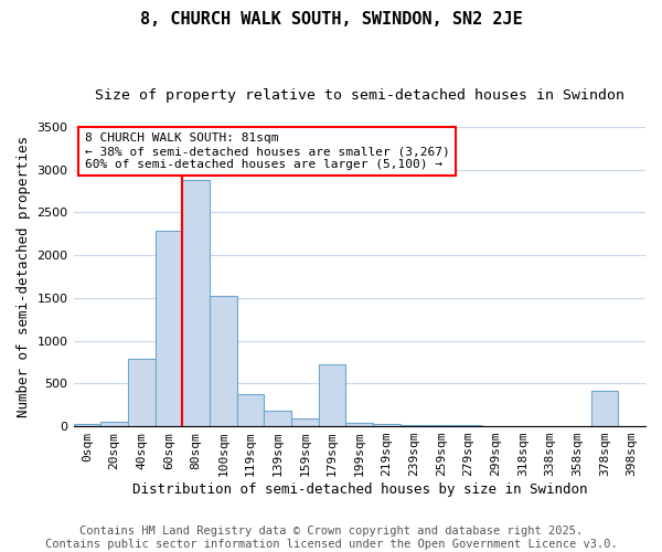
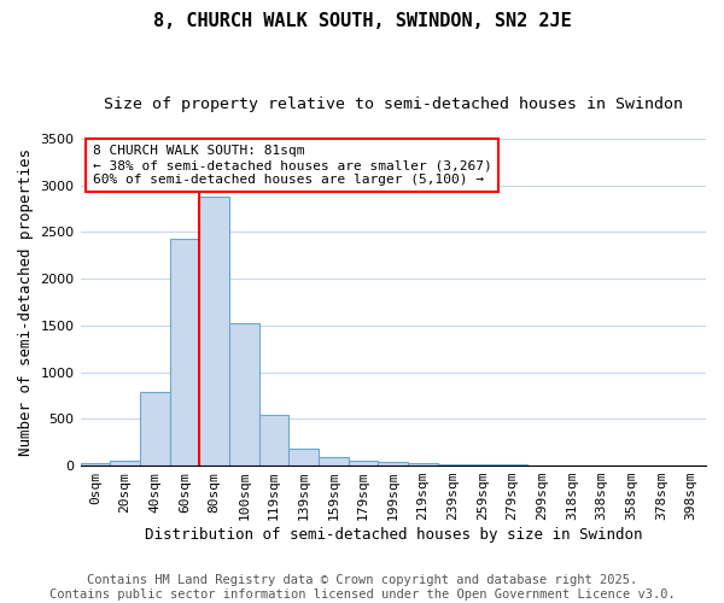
60sqm: 2280 -> 2430
119sqm: 380 -> 540
179sqm: 720 -> 60
378sqm: 420 -> 0
